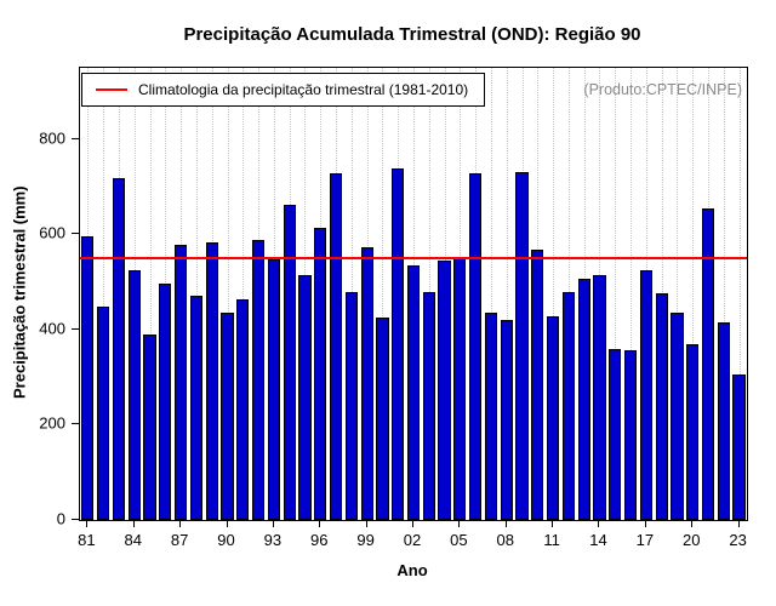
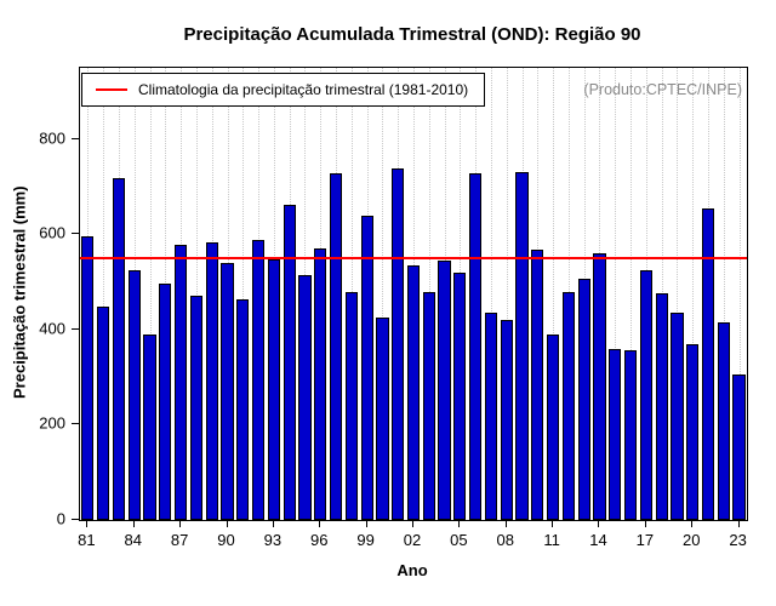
90: 440 -> 540
96: 610 -> 570
99: 570 -> 640
05: 550 -> 520
11: 430 -> 390
14: 520 -> 560
